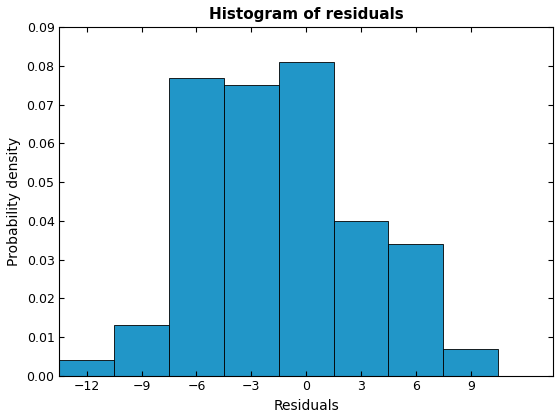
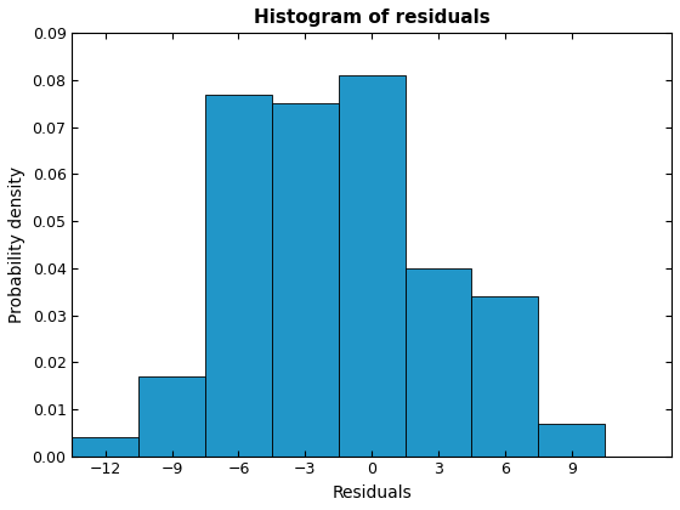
−9: 0.013 -> 0.017
